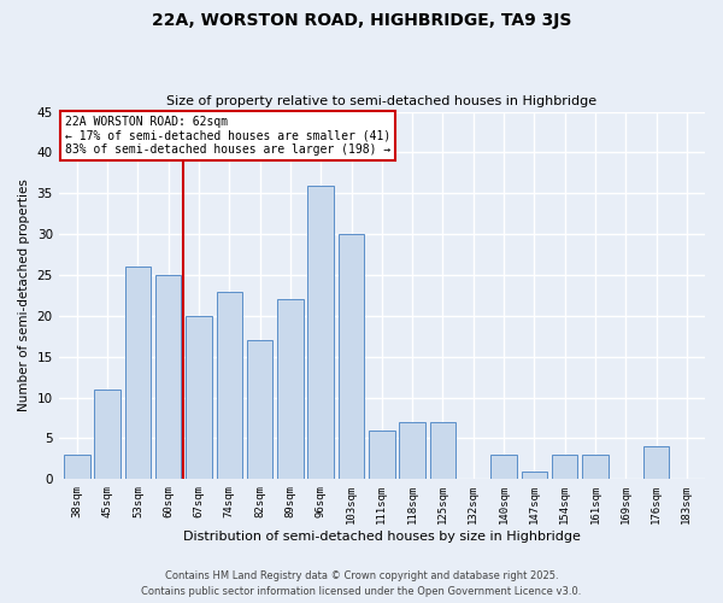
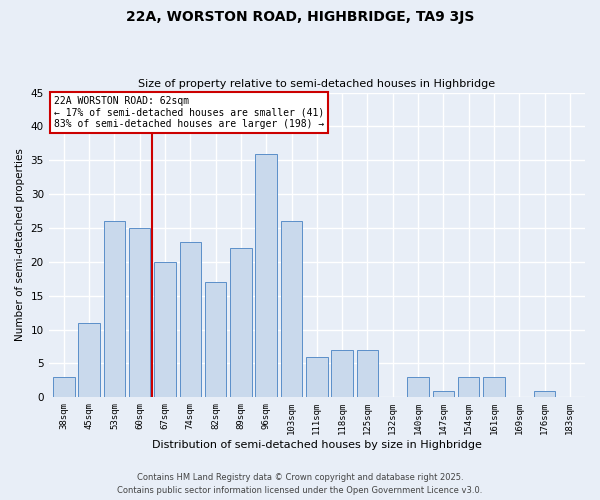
103sqm: 30 -> 26
176sqm: 4 -> 1
